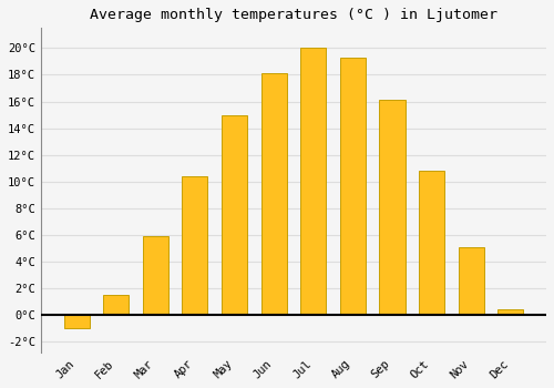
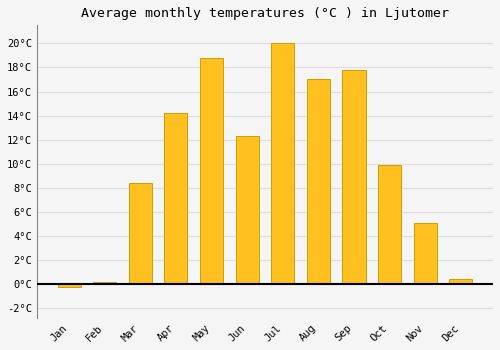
Jan: -1.0°C -> -0.2°C
Feb: 1.5°C -> 0.2°C
Mar: 5.9°C -> 8.4°C
Apr: 10.4°C -> 14.2°C
May: 15.0°C -> 18.8°C
Jun: 18.1°C -> 12.3°C
Aug: 19.3°C -> 17.0°C
Sep: 16.1°C -> 17.8°C
Oct: 10.8°C -> 9.9°C
